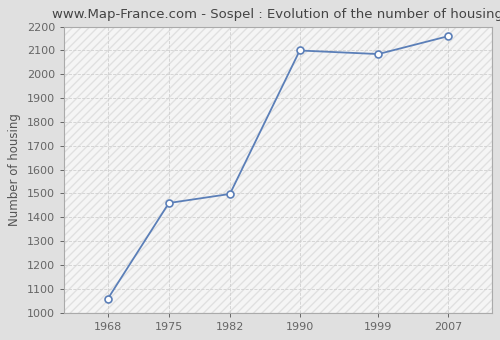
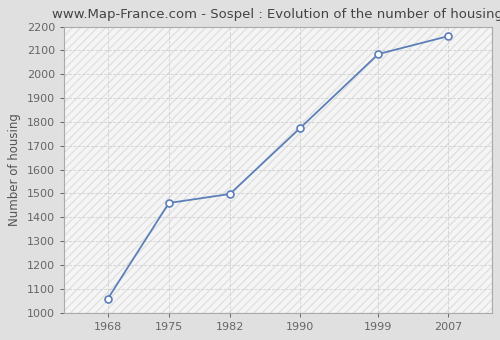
1990: 2100 -> 1773
